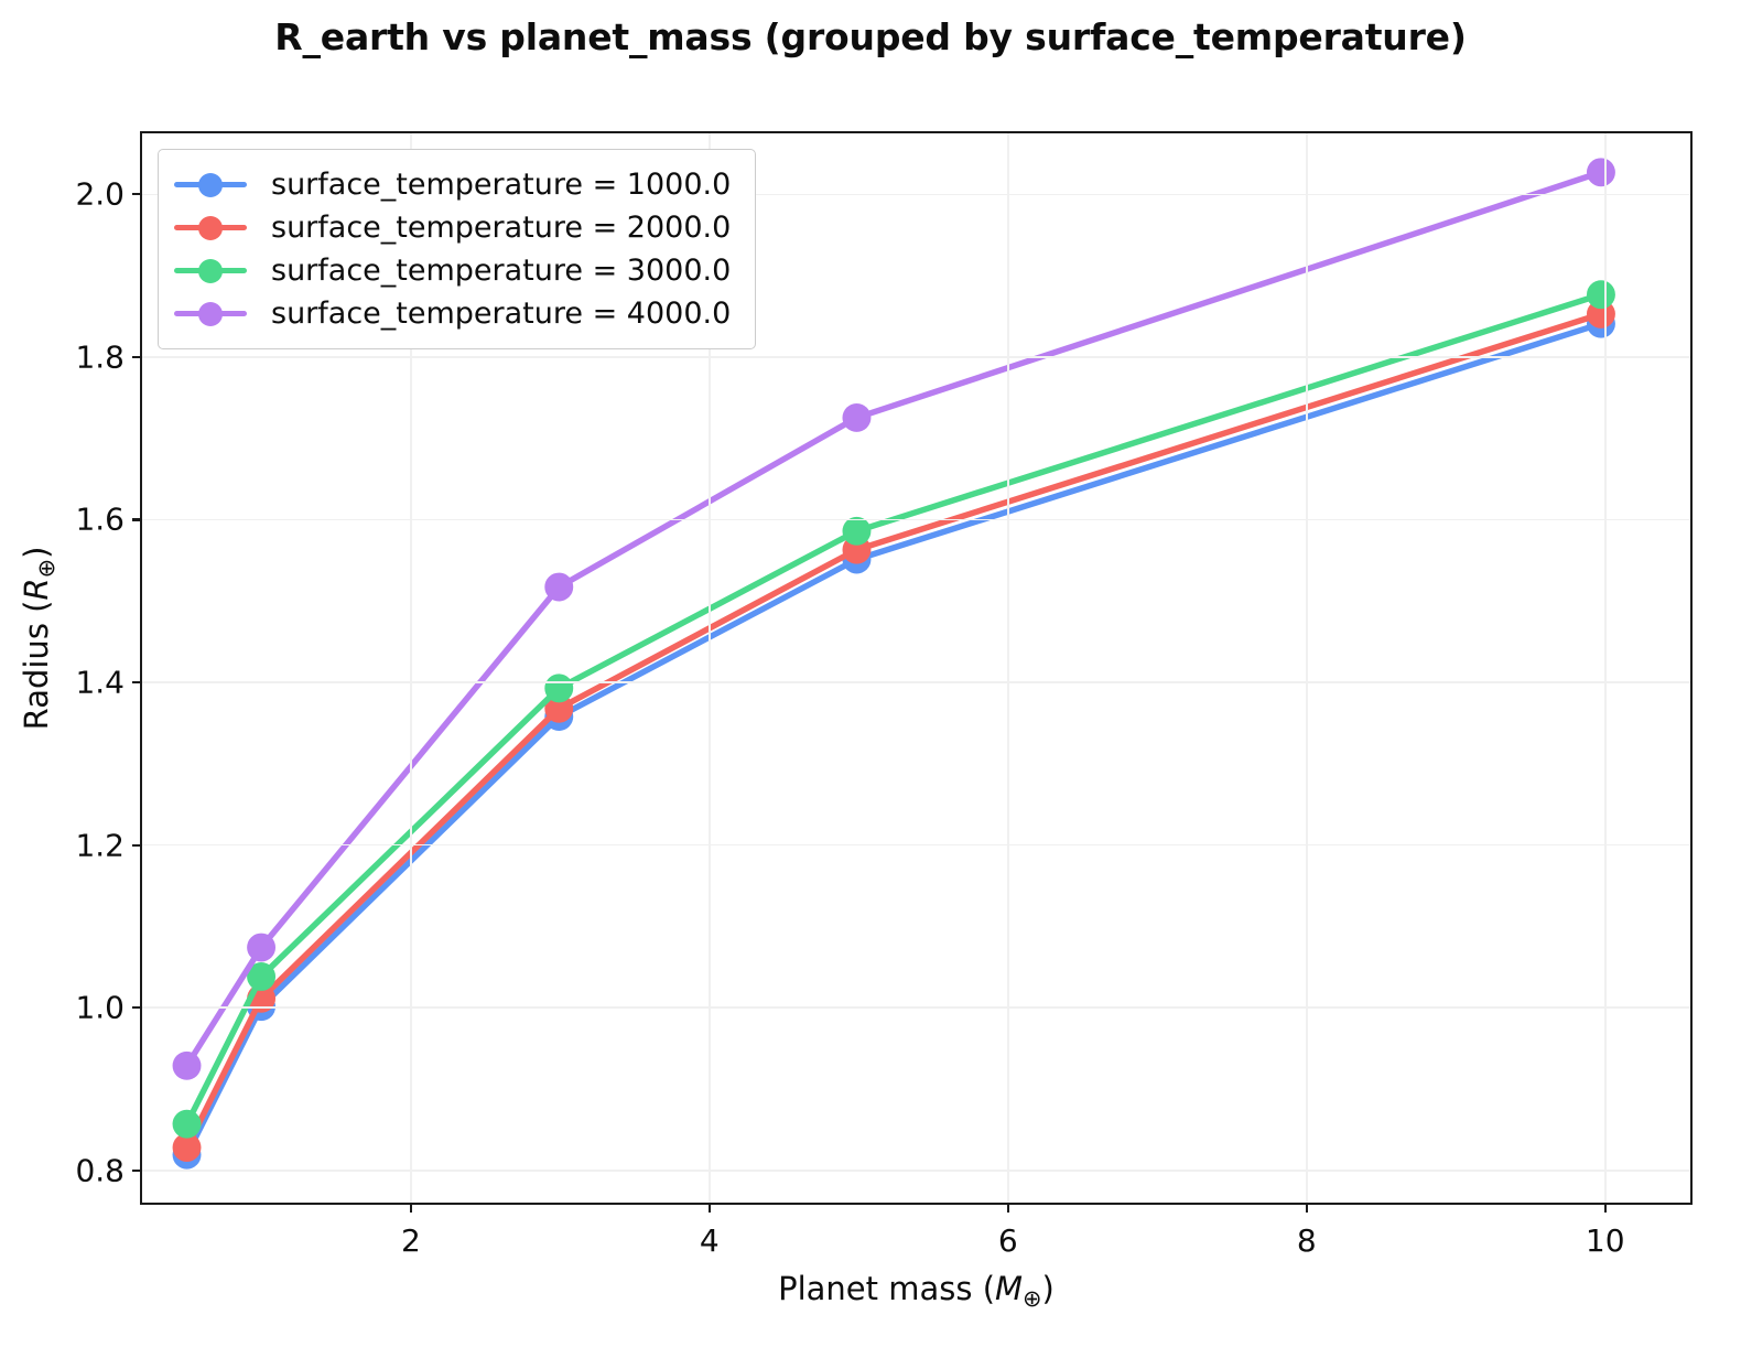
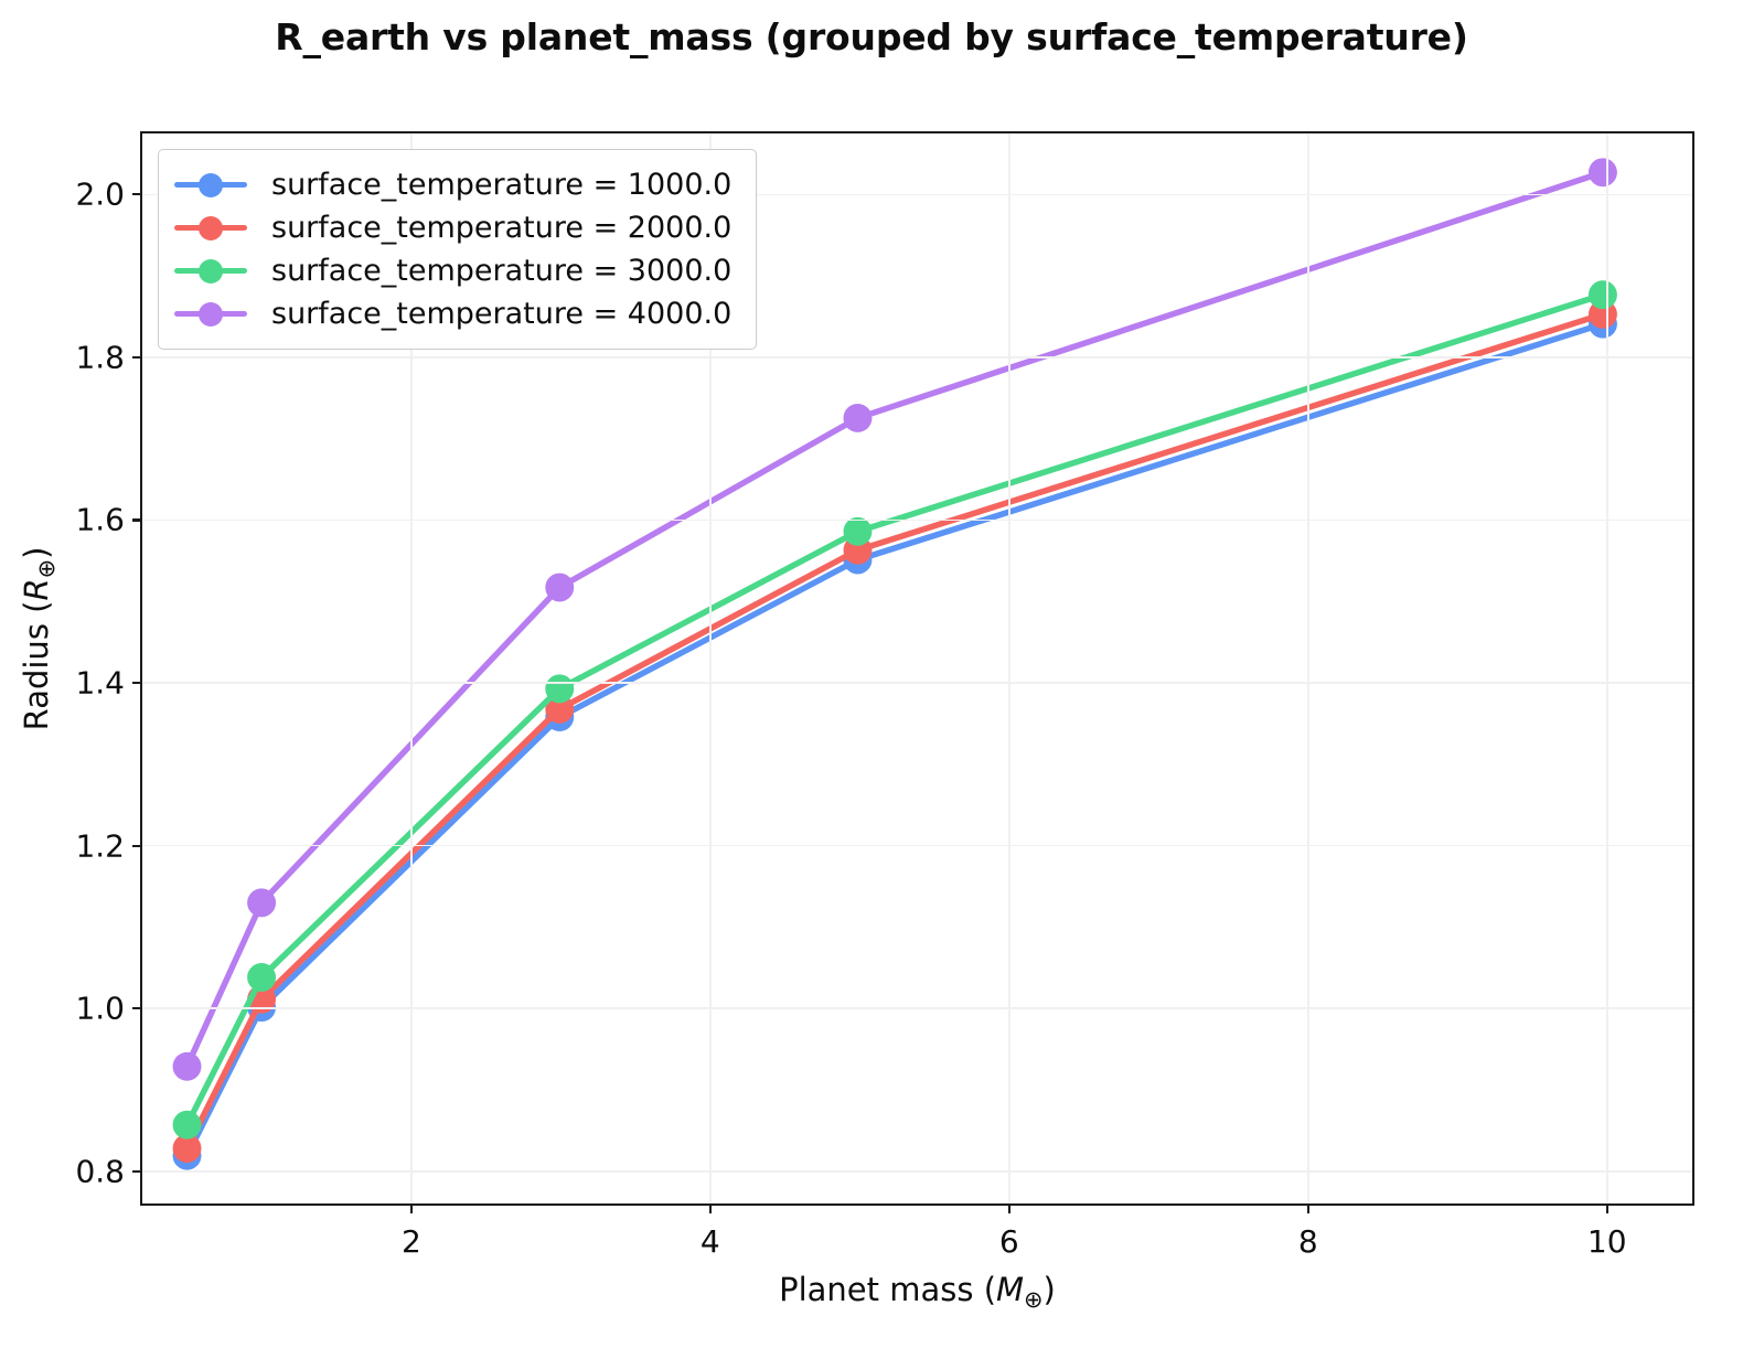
surface_temperature = 4000.0/1.0: 1.07 -> 1.13
